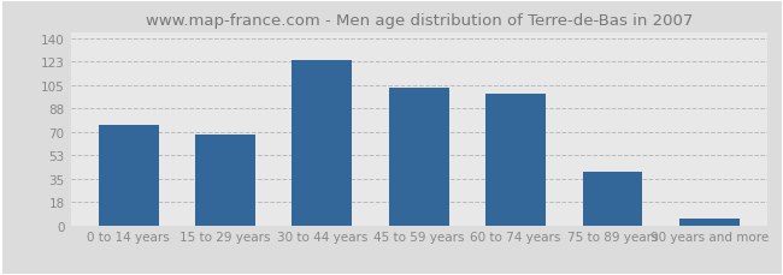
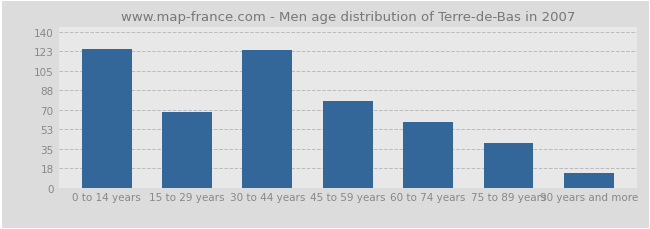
0 to 14 years: 75 -> 125
45 to 59 years: 103 -> 78
60 to 74 years: 99 -> 59
90 years and more: 5 -> 13
